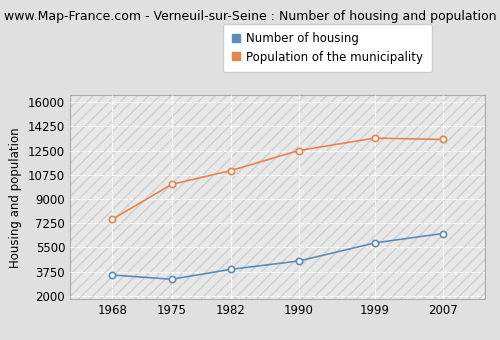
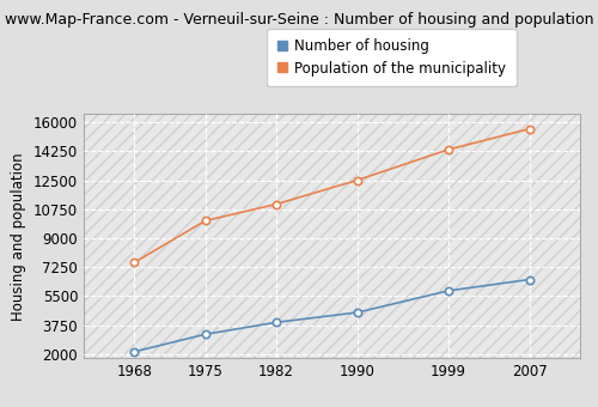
Number of housing/1968: 3500 -> 2100
Population of the municipality/1999: 13400 -> 14400
Population of the municipality/2007: 13300 -> 15600
